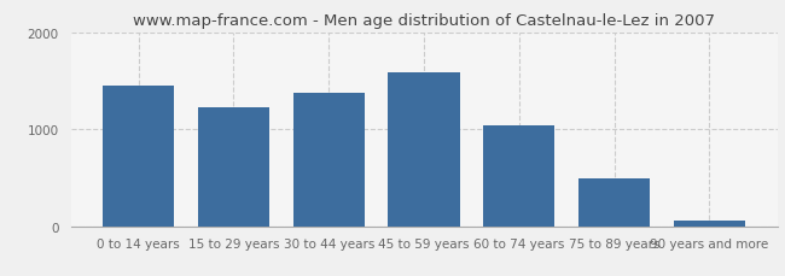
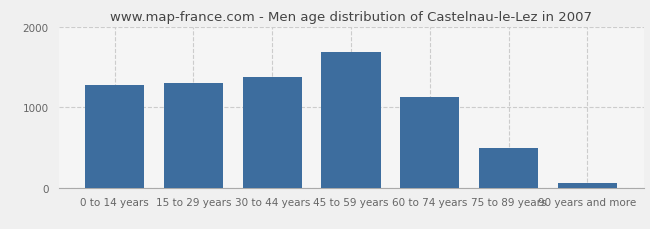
0 to 14 years: 1450 -> 1280
15 to 29 years: 1230 -> 1300
45 to 59 years: 1590 -> 1680
60 to 74 years: 1040 -> 1120
